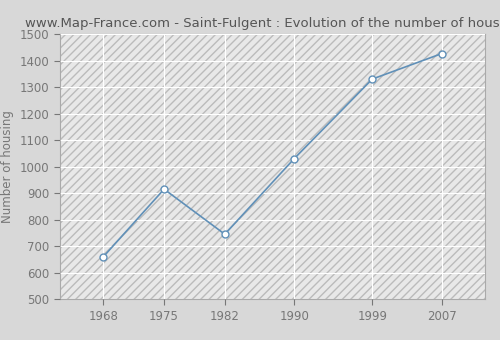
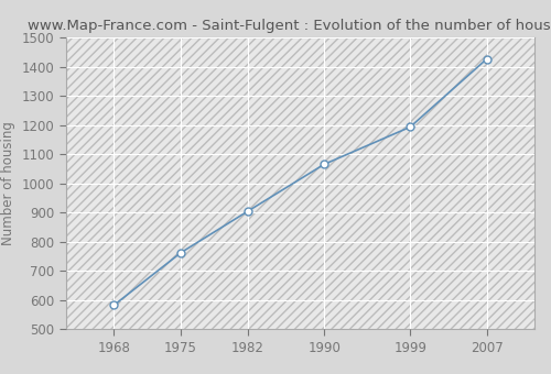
1968: 660 -> 582
1975: 915 -> 762
1982: 745 -> 904
1990: 1030 -> 1065
1999: 1330 -> 1193
